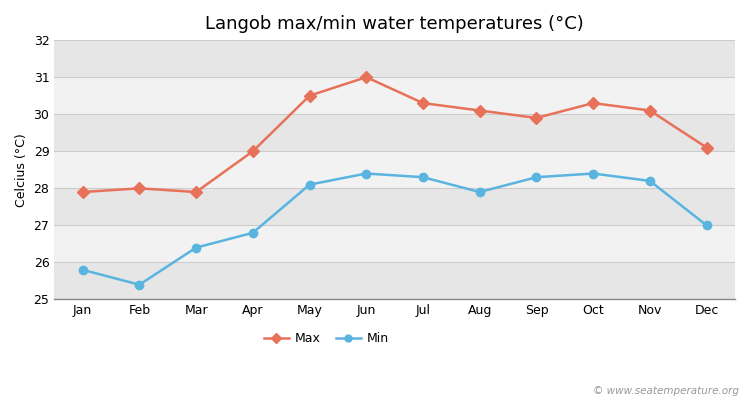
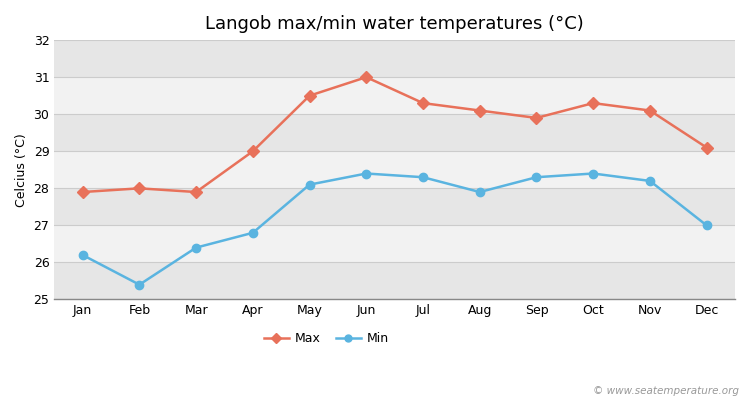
Min/Jan: 25.8 -> 26.2
